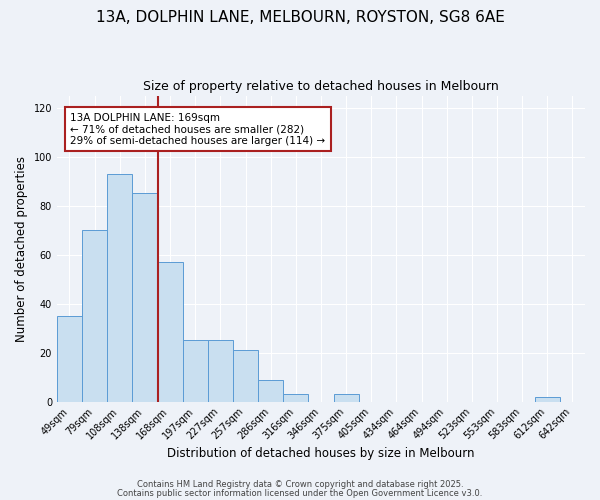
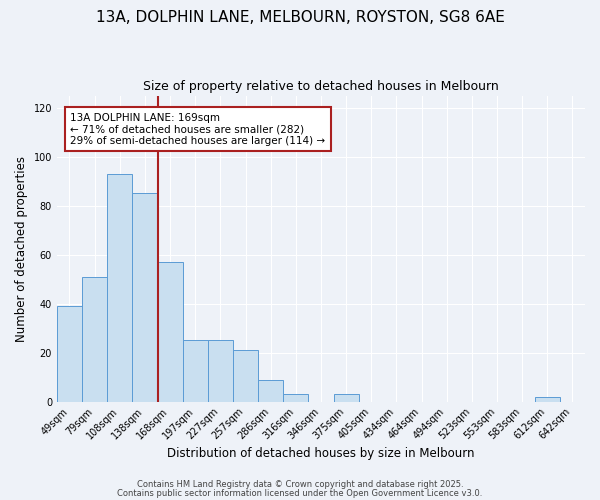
49sqm: 35 -> 39
79sqm: 70 -> 51
